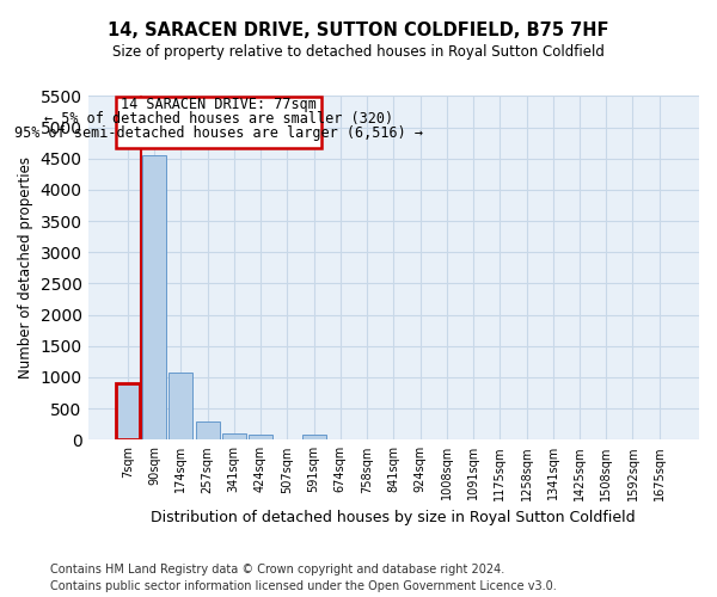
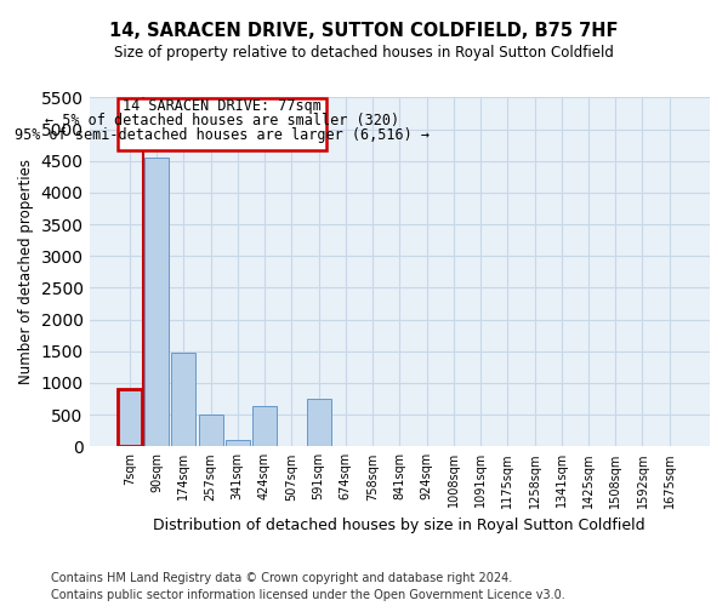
174sqm: 1070 -> 1480
257sqm: 300 -> 500
424sqm: 80 -> 640
591sqm: 80 -> 760
